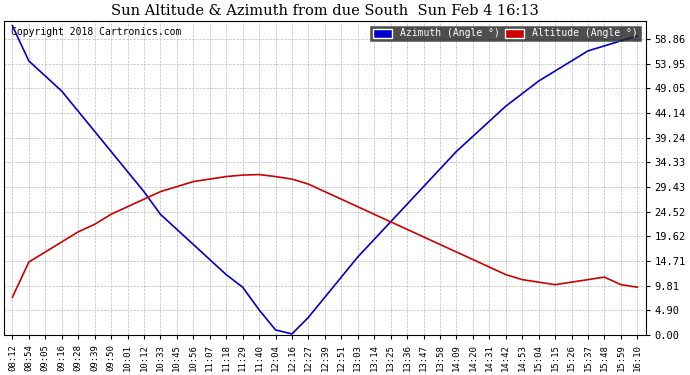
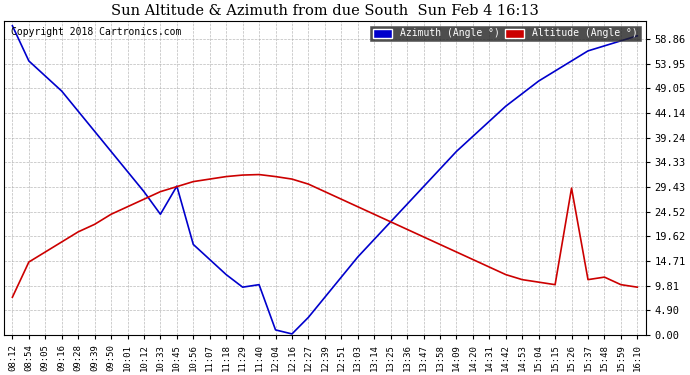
Azimuth (Angle °)/10:45: 21.0 -> 29.6
Azimuth (Angle °)/11:40: 5.0 -> 10.0
Altitude (Angle °)/15:26: 10.5 -> 29.2
